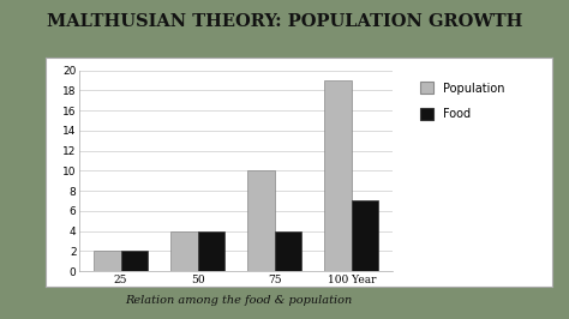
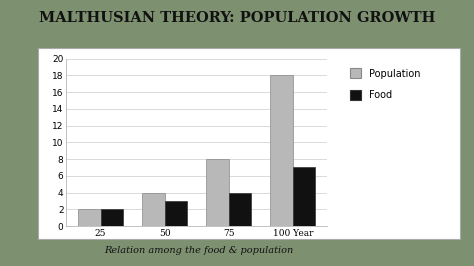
Food/50: 4 -> 3
Population/75: 10 -> 8
Population/100 Year: 19 -> 18
